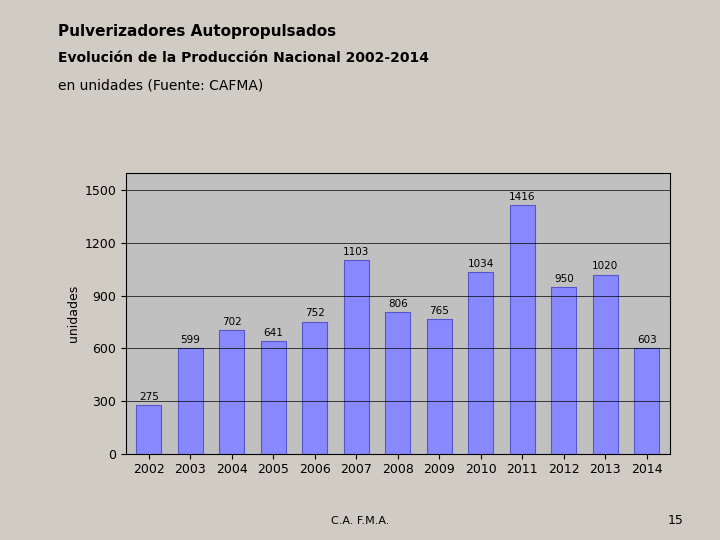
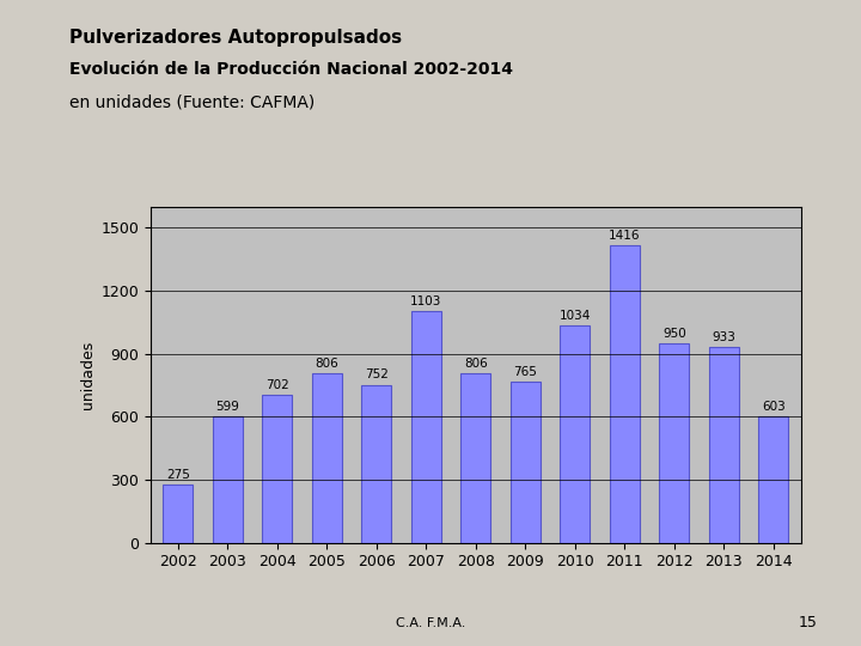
2005: 641 -> 806
2013: 1020 -> 933
